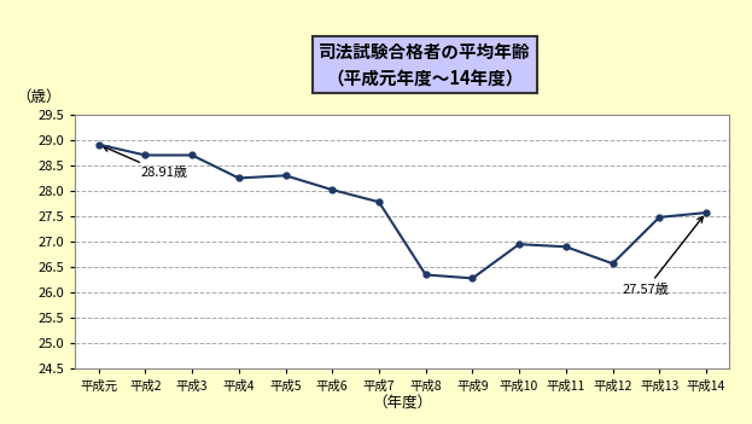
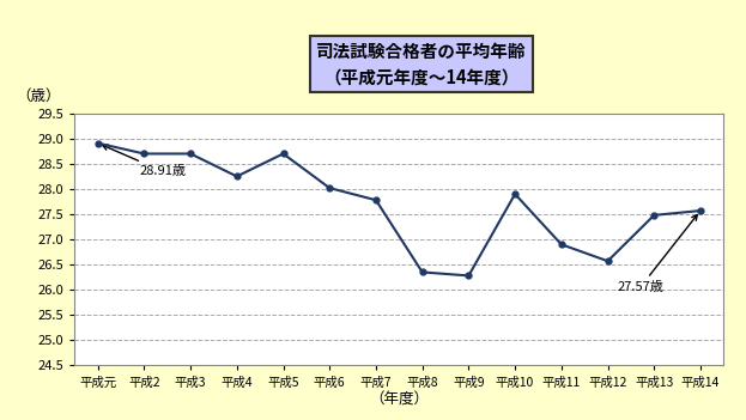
平成5: 28.30 -> 28.70
平成10: 26.95 -> 27.90
